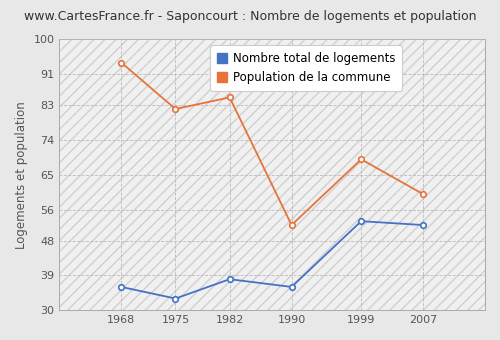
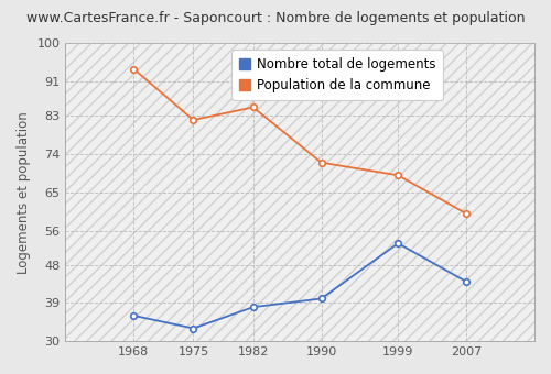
Nombre total de logements/1990: 36 -> 40
Population de la commune/1990: 52 -> 72
Nombre total de logements/2007: 52 -> 44
